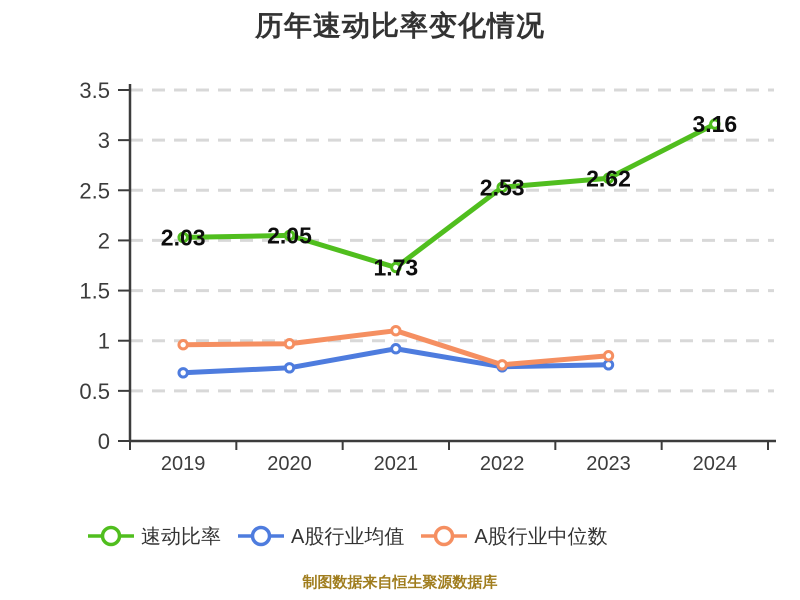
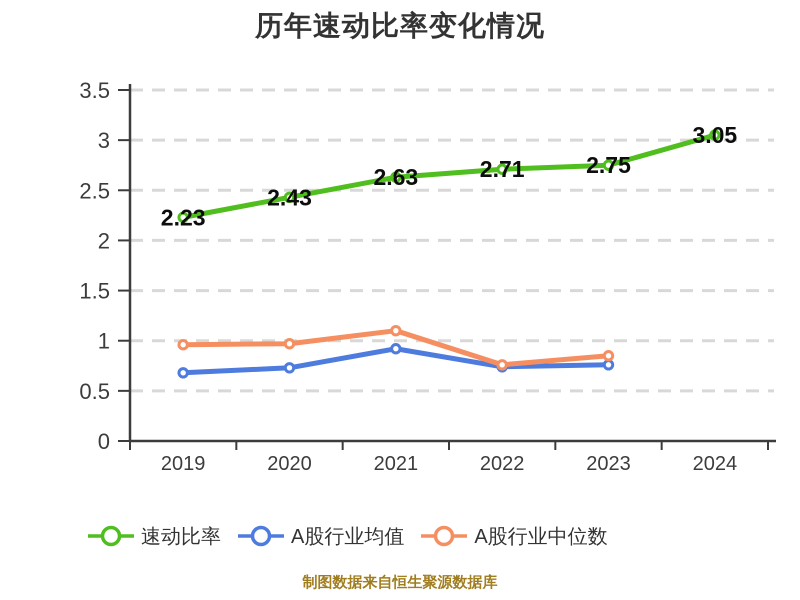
速动比率/2019: 2.03 -> 2.23
速动比率/2020: 2.05 -> 2.43
速动比率/2021: 1.73 -> 2.63
速动比率/2022: 2.53 -> 2.71
速动比率/2023: 2.62 -> 2.75
速动比率/2024: 3.16 -> 3.05
